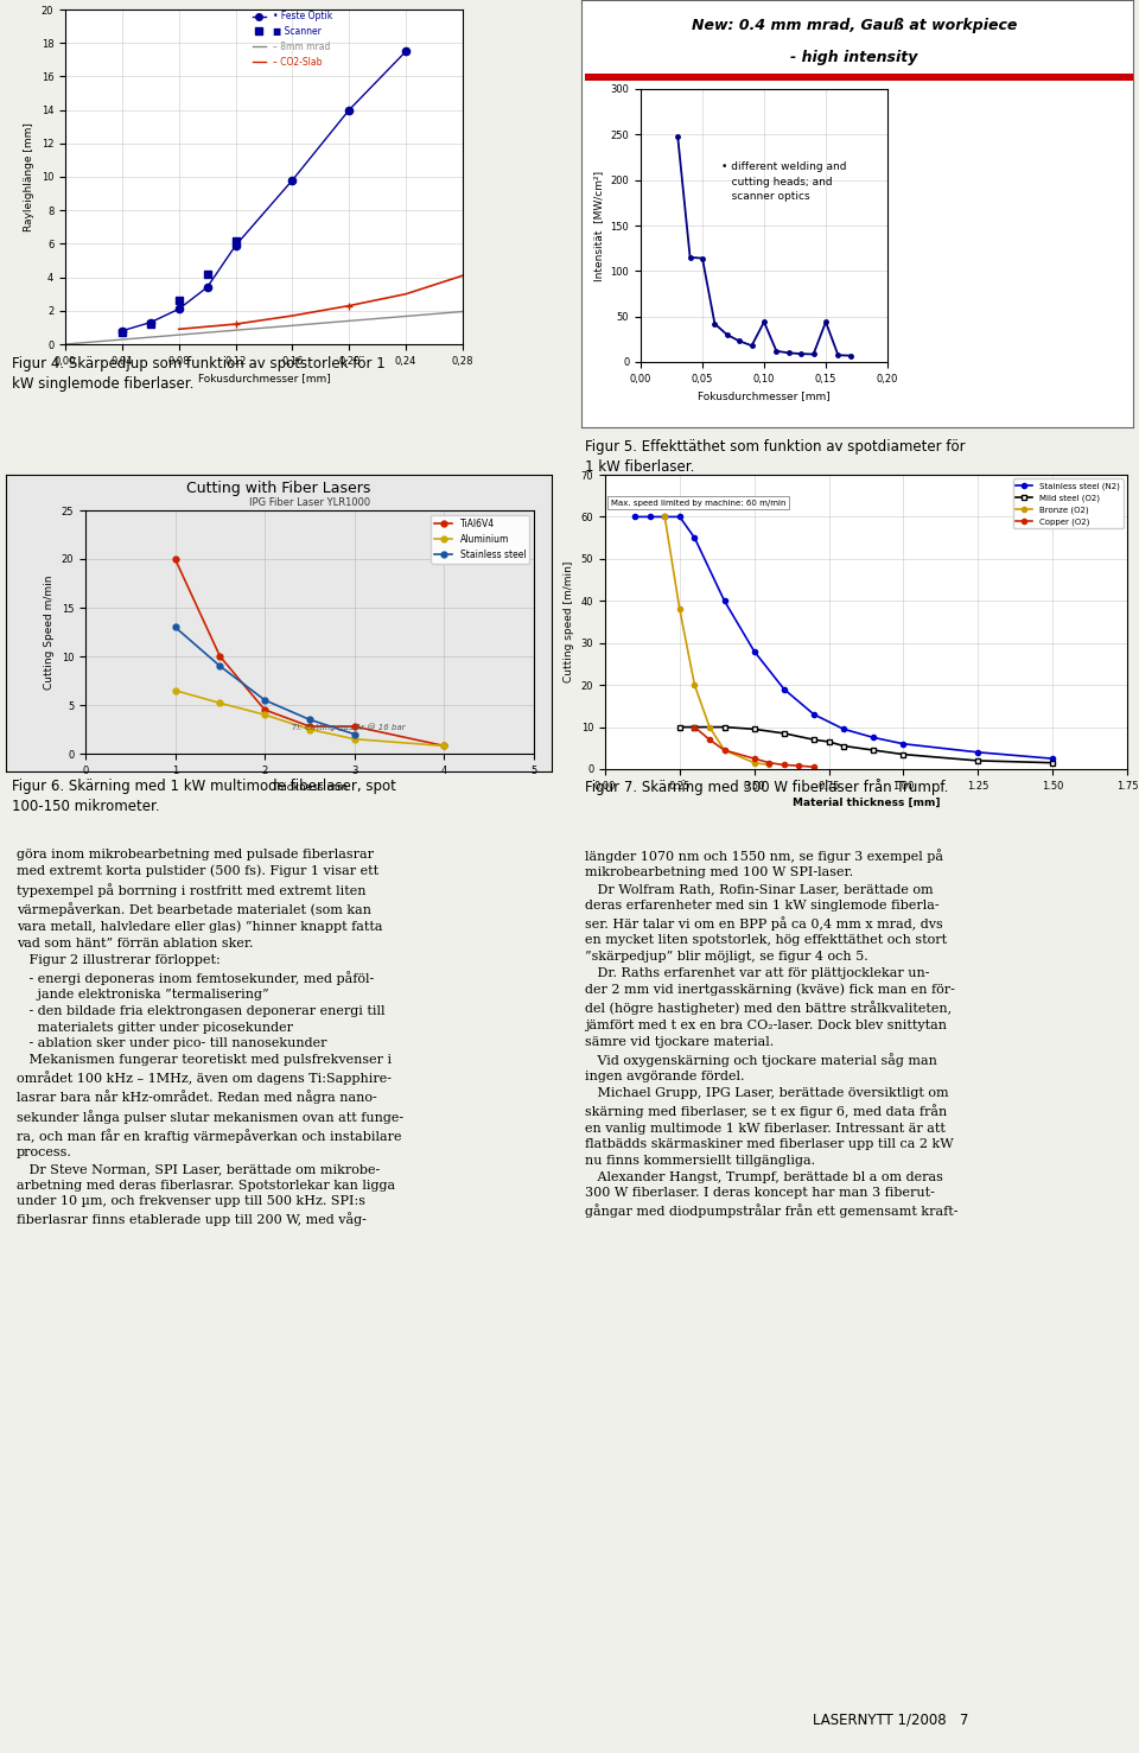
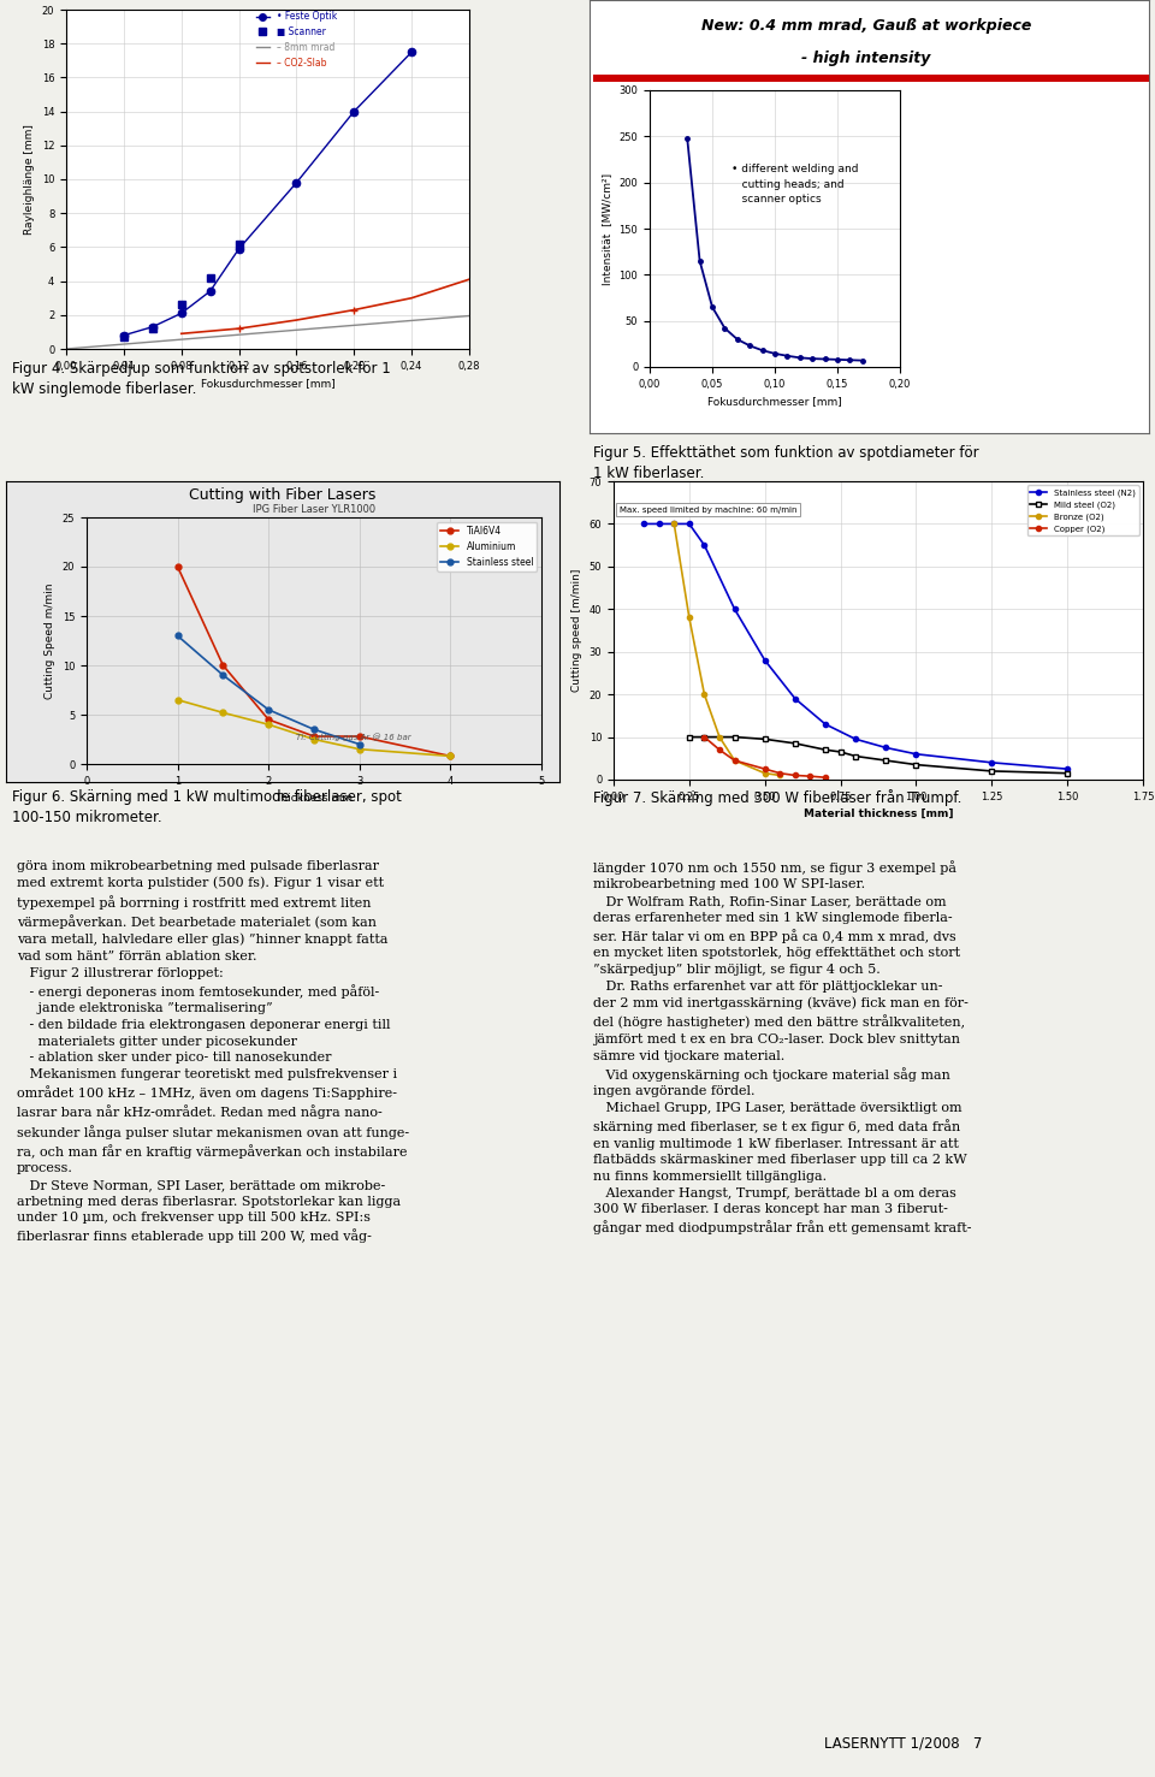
0,05: 114 -> 65
0,10: 44 -> 14
0,15: 44 -> 8
